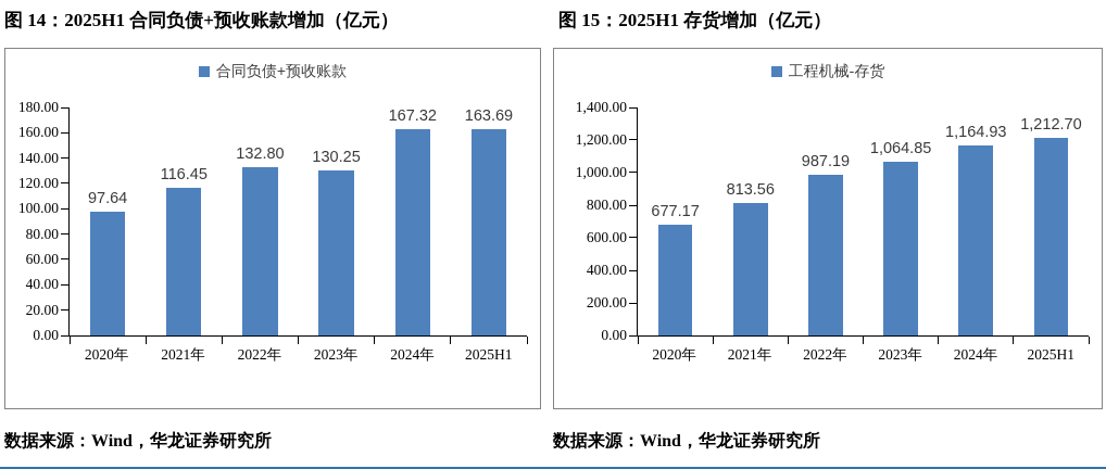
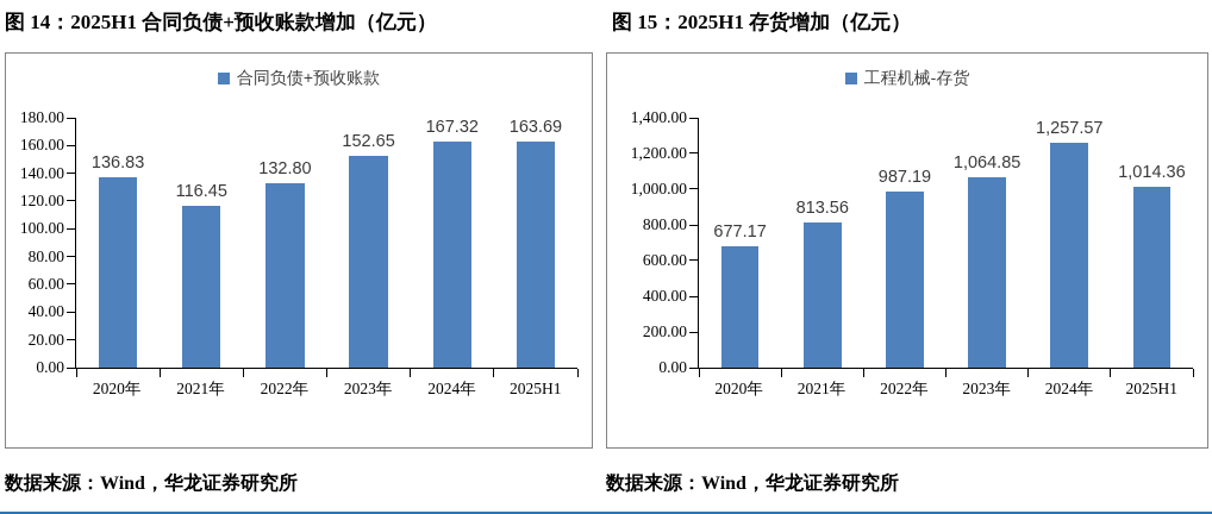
图 14：2025H1 合同负债+预收账款增加（亿元）/2020年: 97.64 -> 136.83
图 14：2025H1 合同负债+预收账款增加（亿元）/2023年: 130.25 -> 152.65
图 15：2025H1 存货增加（亿元）/2024年: 1,164.93 -> 1,257.57
图 15：2025H1 存货增加（亿元）/2025H1: 1,212.70 -> 1,014.36
